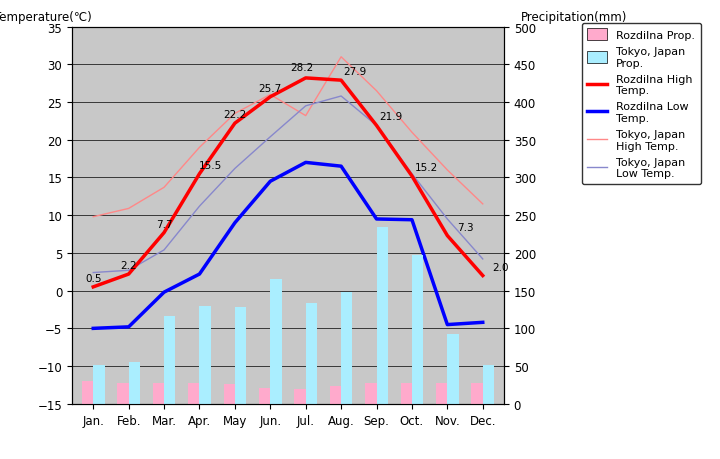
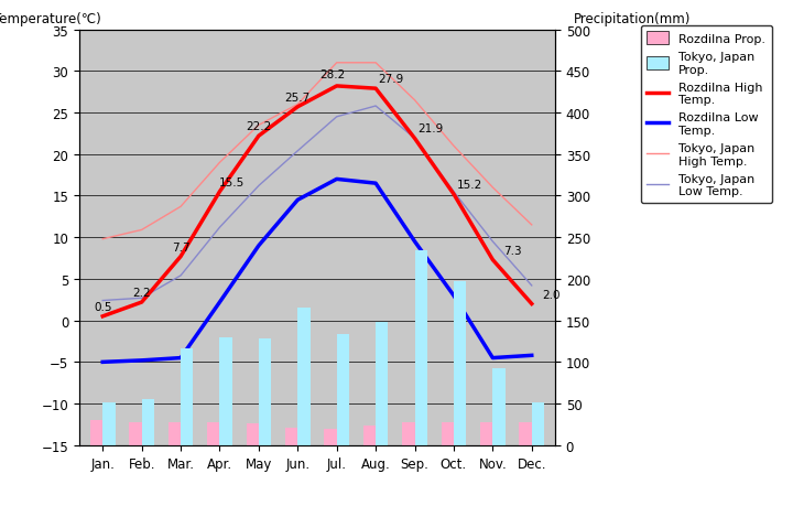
Rozdilna Low Temp./Mar.: -0.2 -> -4.5
Tokyo, Japan High Temp./Jul.: 23.2 -> 31.0
Rozdilna Low Temp./Oct.: 9.4 -> 3.0
